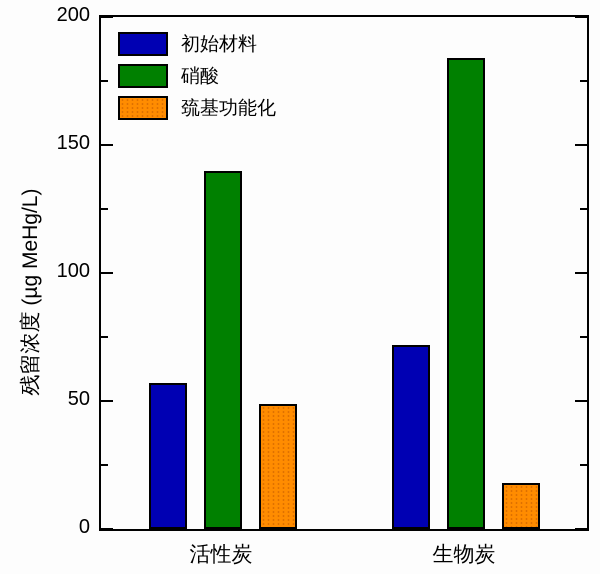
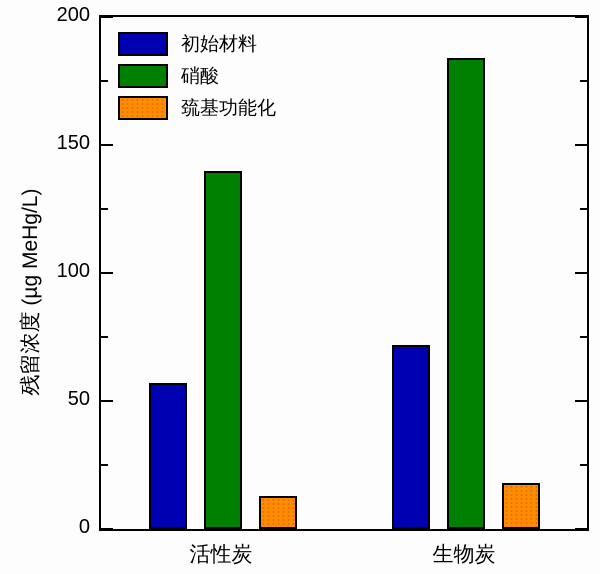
巯基功能化/活性炭: 49 -> 13
